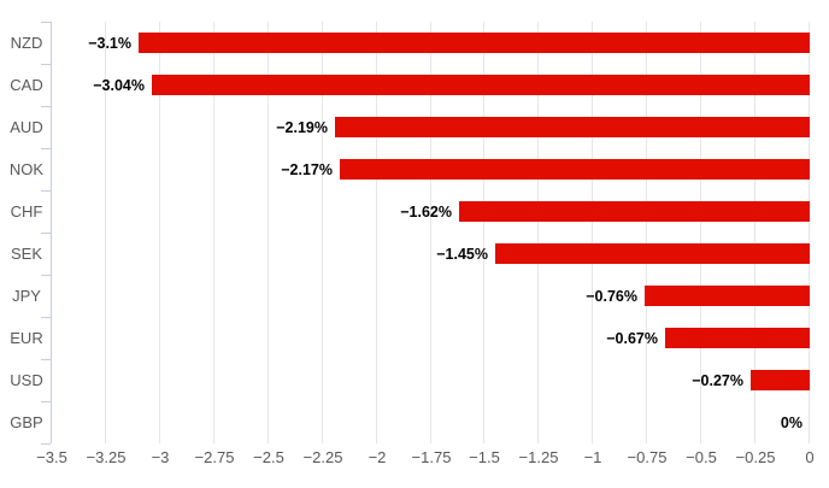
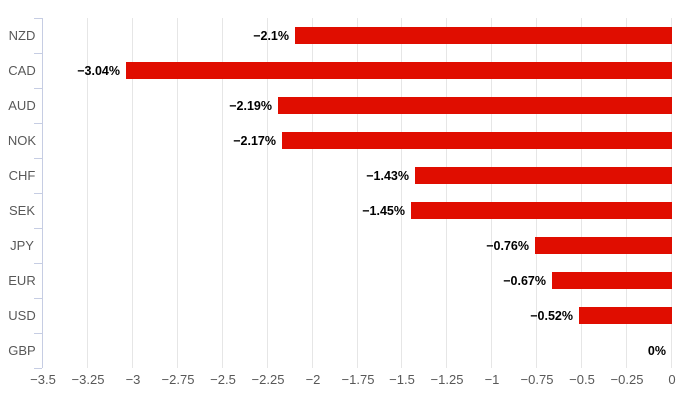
NZD: −3.1% -> −2.1%
CHF: −1.62% -> −1.43%
USD: −0.27% -> −0.52%
